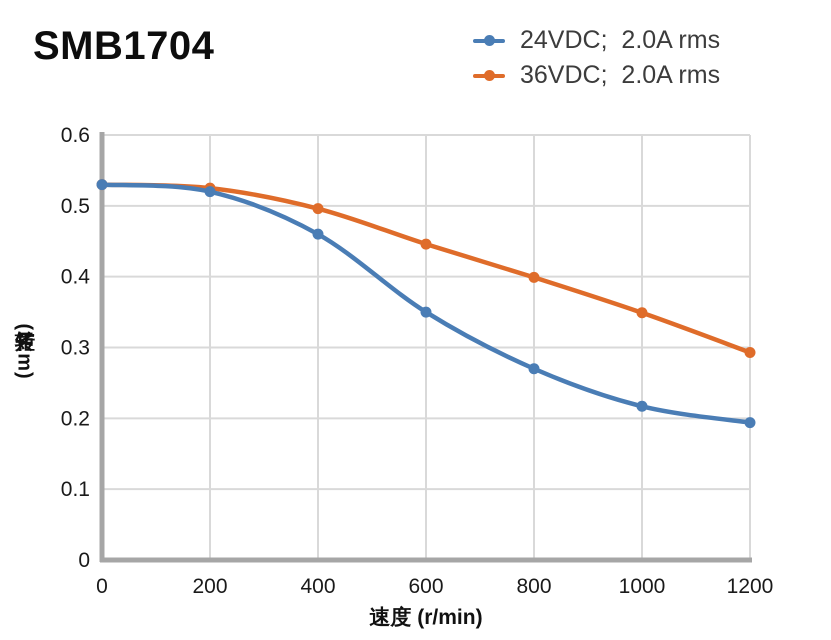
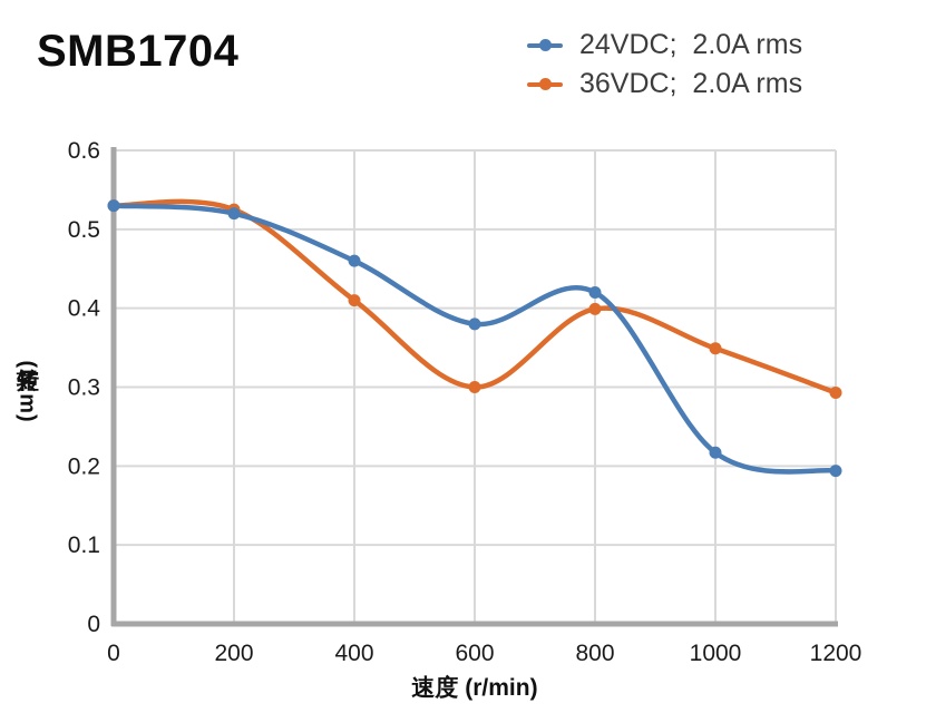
36VDC; 2.0A rms/400: 0.50 -> 0.41
24VDC; 2.0A rms/600: 0.35 -> 0.38
36VDC; 2.0A rms/600: 0.45 -> 0.30
24VDC; 2.0A rms/800: 0.27 -> 0.42
